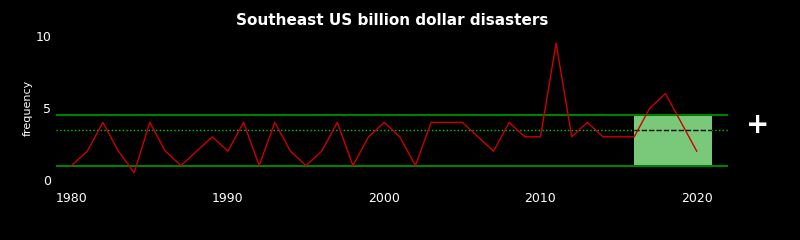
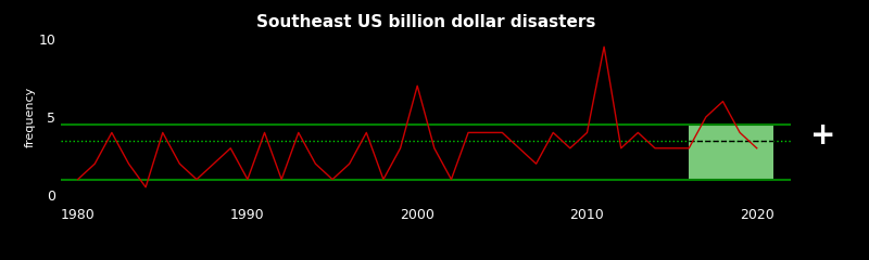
1990: 2.0 -> 1.0
2000: 4.0 -> 7.0
2010: 3.0 -> 4.0
2020: 2.0 -> 3.0
